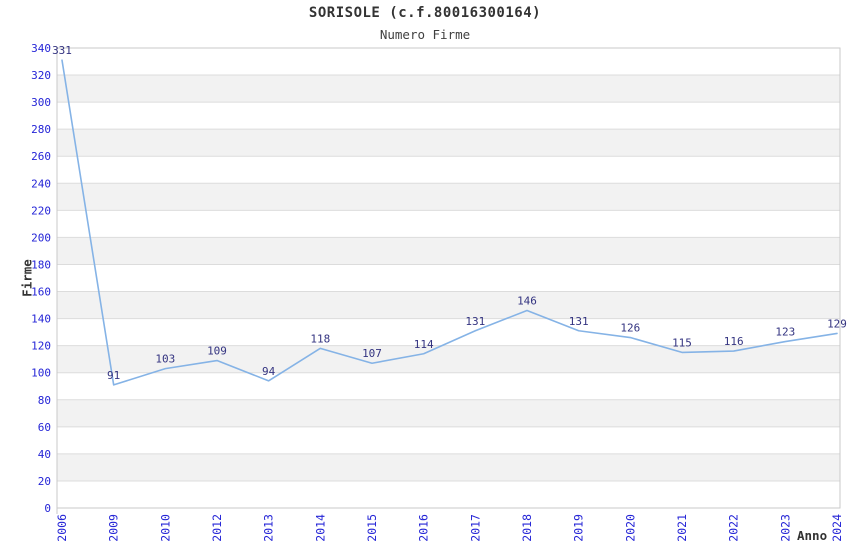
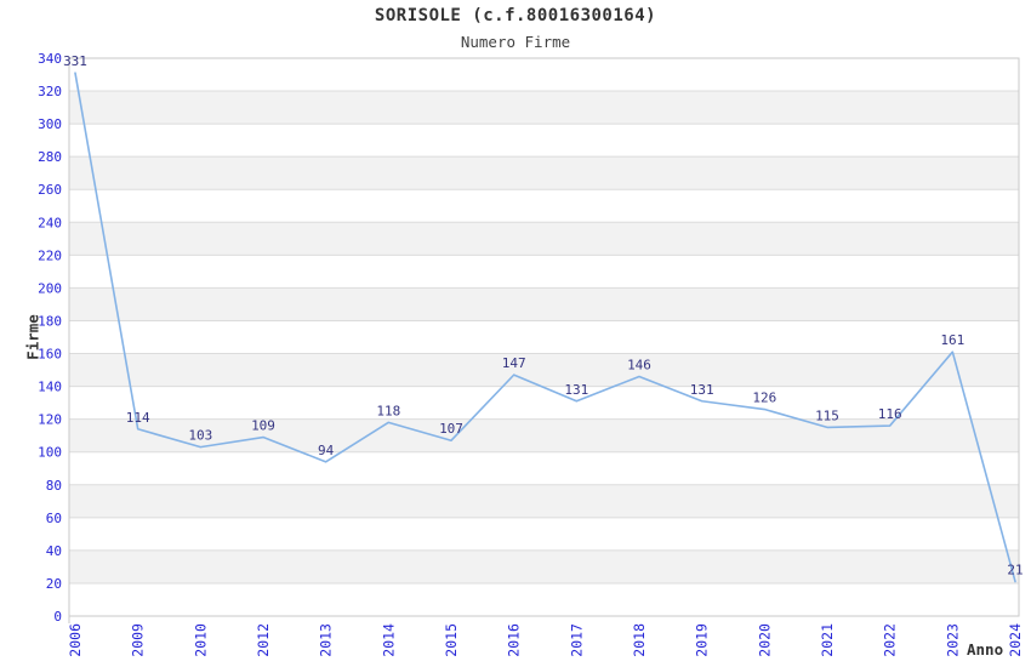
2009: 91 -> 114
2016: 114 -> 147
2023: 123 -> 161
2024: 129 -> 21
